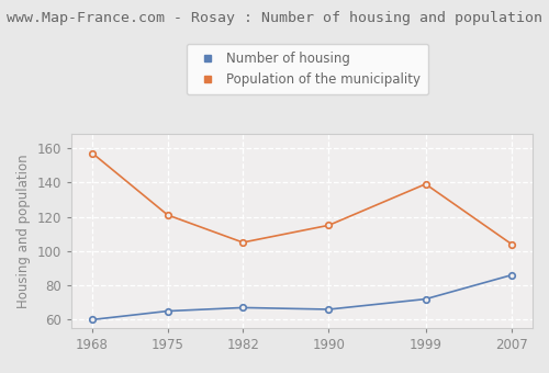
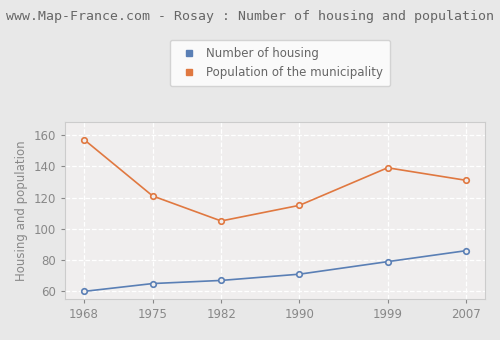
Number of housing/1990: 66 -> 71
Number of housing/1999: 72 -> 79
Population of the municipality/2007: 104 -> 131
